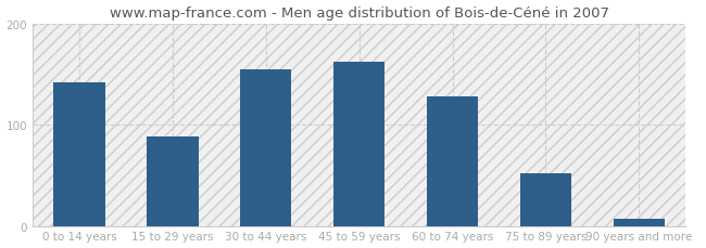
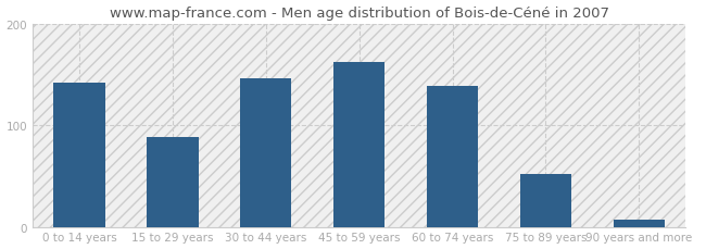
30 to 44 years: 155 -> 146
60 to 74 years: 128 -> 138
